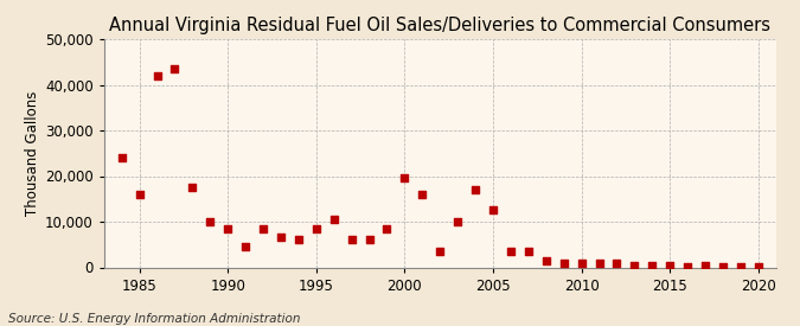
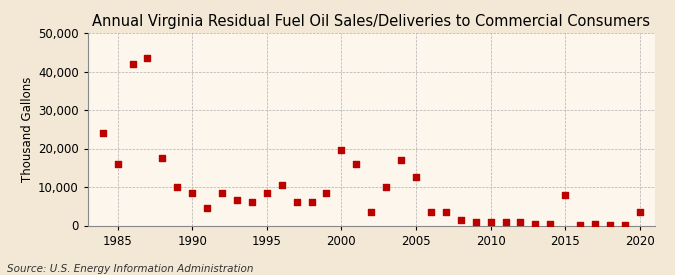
2015: 300 -> 8,000
2020: 100 -> 3,500
